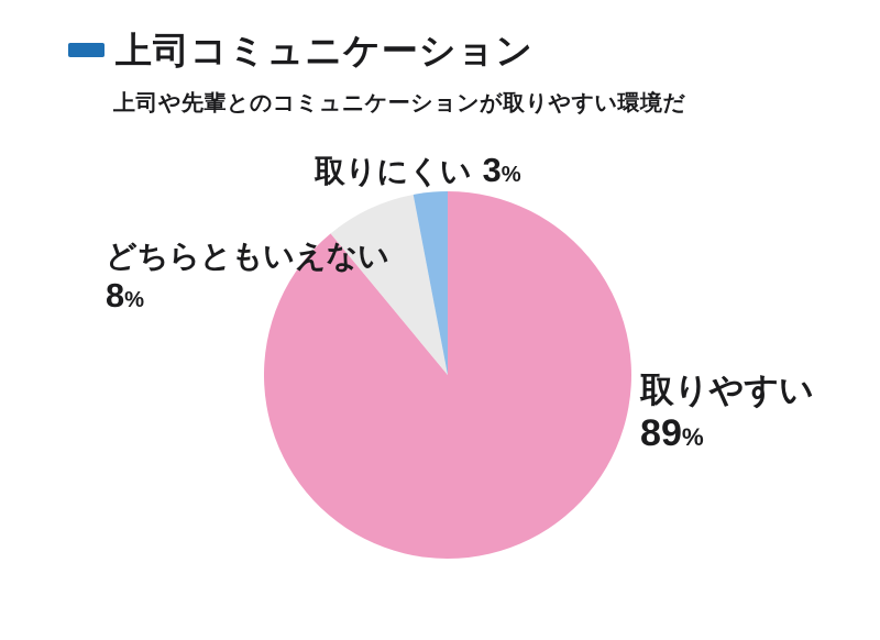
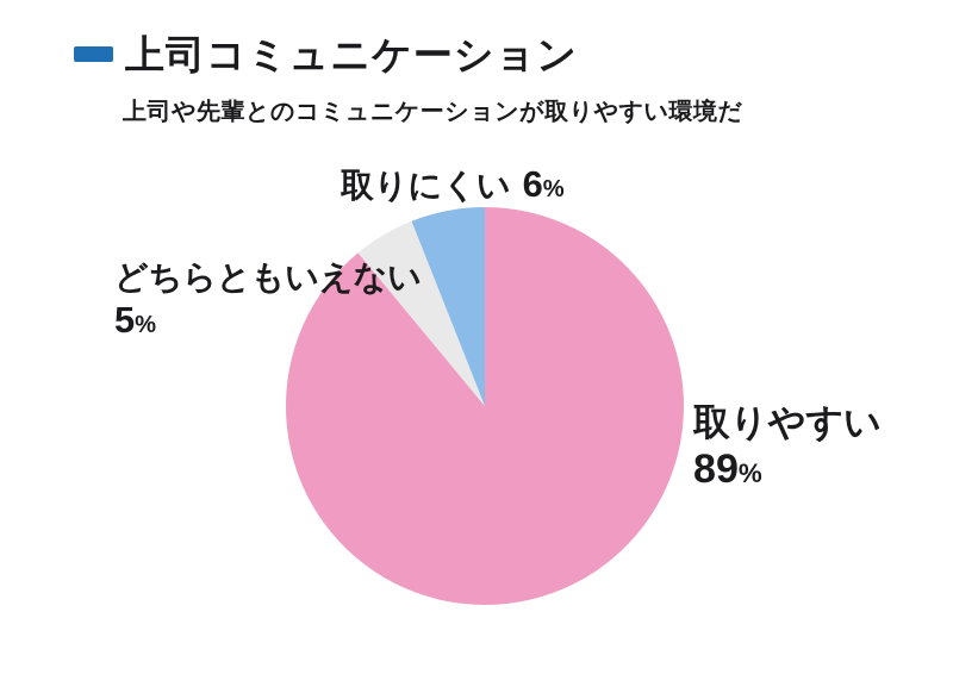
どちらともいえない: 8 -> 5
取りにくい: 3 -> 6
